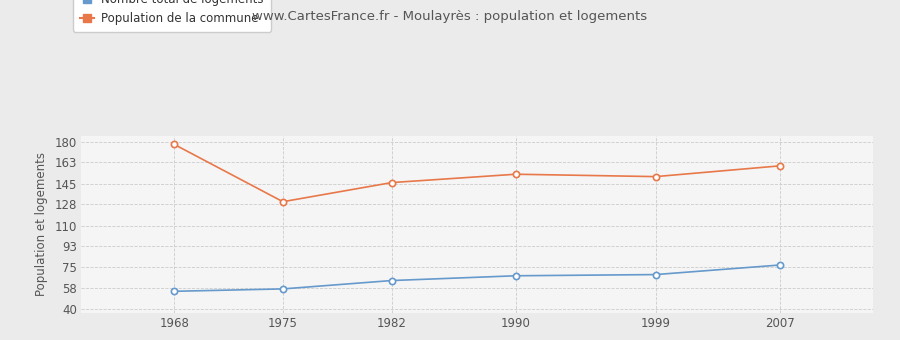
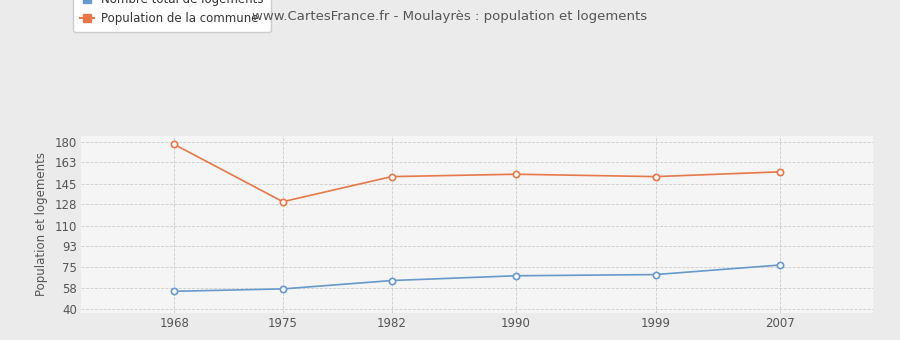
Population de la commune/1982: 146 -> 151
Population de la commune/2007: 160 -> 155
